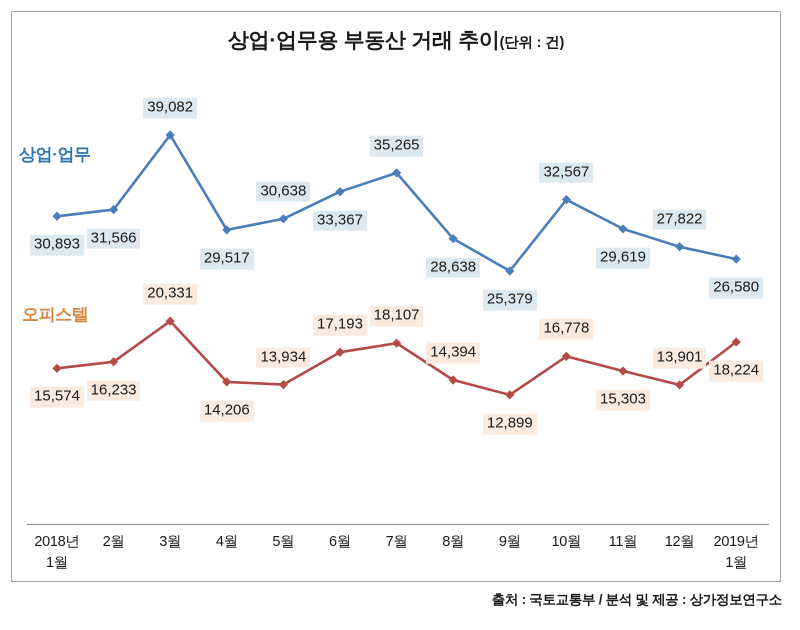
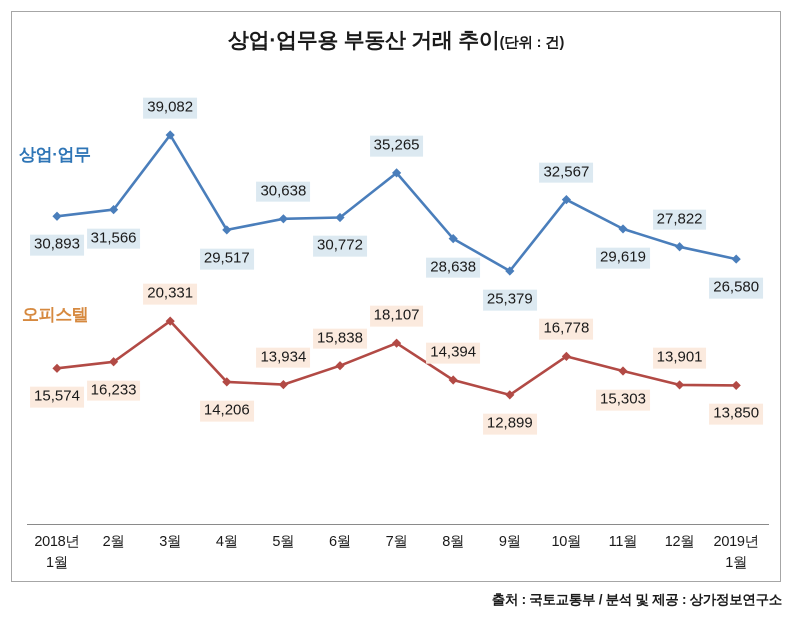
상업·업무/6월: 33,367 -> 30,772
오피스텔/6월: 17,193 -> 15,838
오피스텔/2019년 1월: 18,224 -> 13,850
